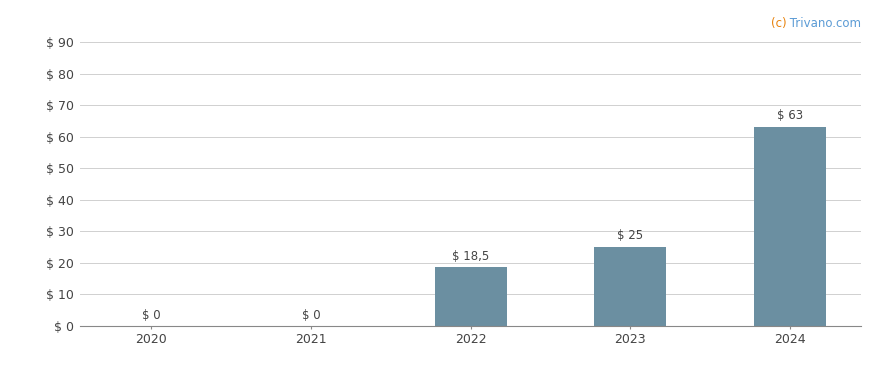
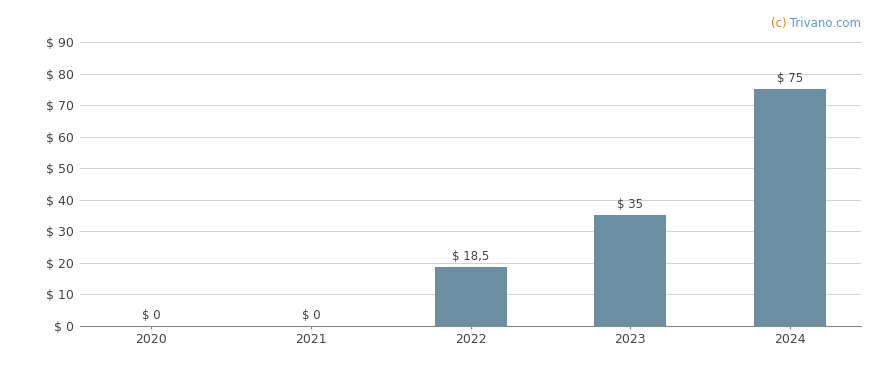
2023: 25 -> 35
2024: 63 -> 75
